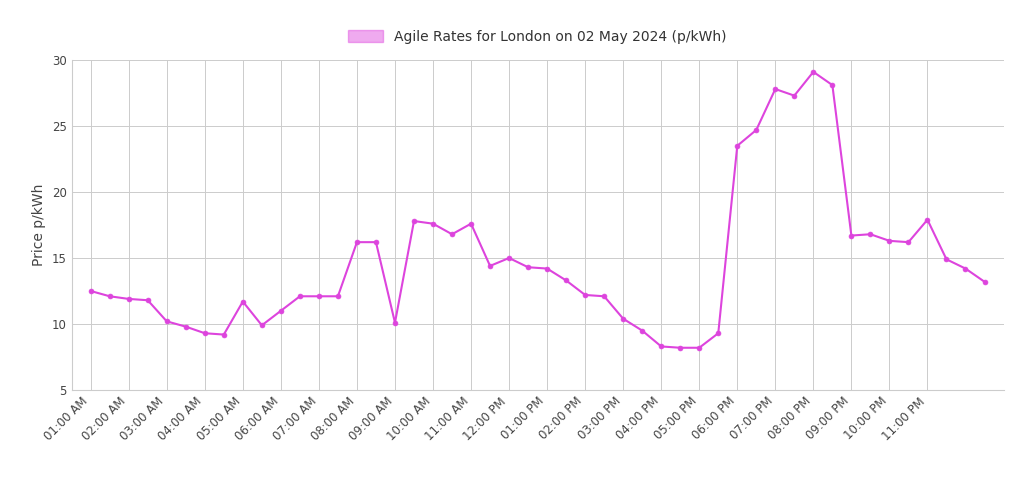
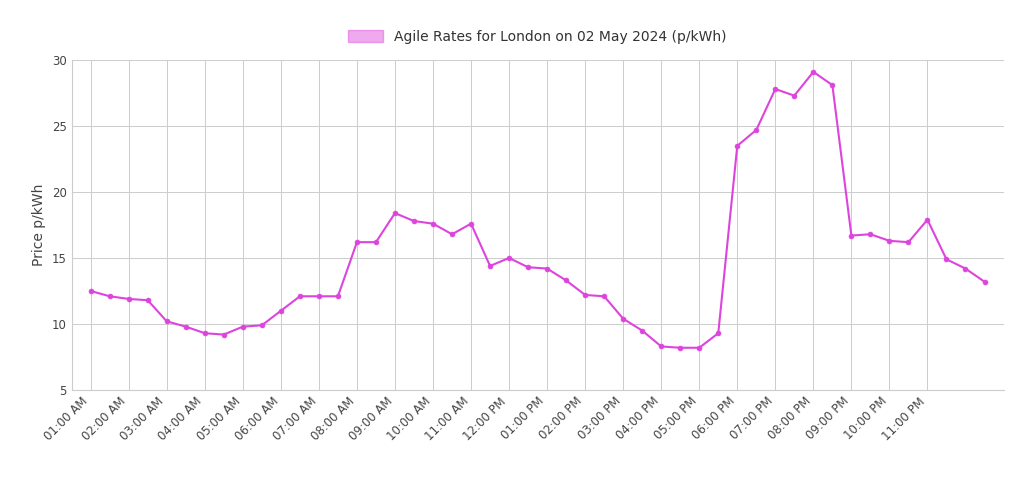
05:00 AM: 11.7 -> 9.8
09:00 AM: 10.1 -> 18.4
